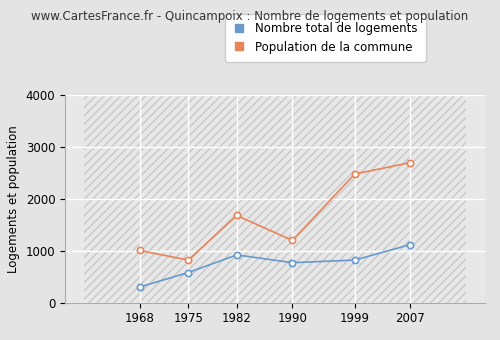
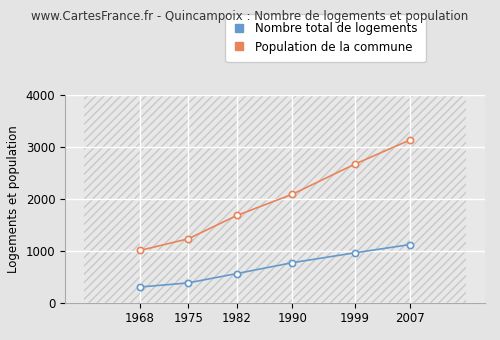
Nombre total de logements/1975: 580 -> 380
Population de la commune/1975: 820 -> 1230
Nombre total de logements/1982: 920 -> 560
Population de la commune/1990: 1200 -> 2090
Nombre total de logements/1999: 820 -> 960
Population de la commune/1999: 2480 -> 2670
Population de la commune/2007: 2700 -> 3140
